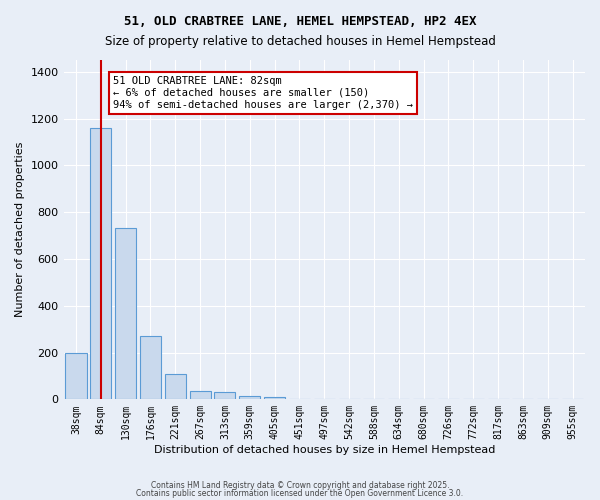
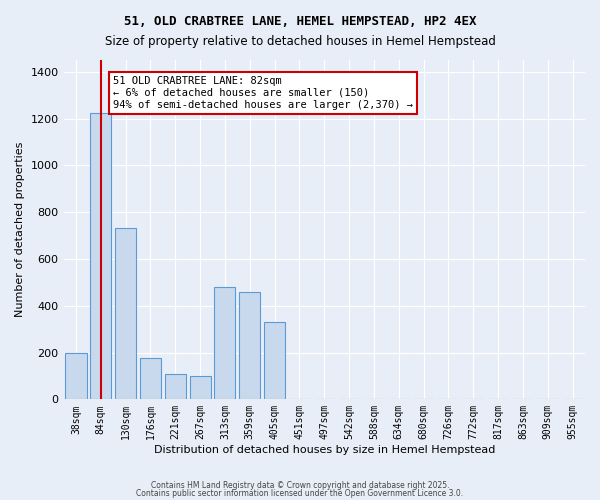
84sqm: 1160 -> 1225
176sqm: 270 -> 175
267sqm: 35 -> 100
313sqm: 30 -> 480
359sqm: 15 -> 460
405sqm: 10 -> 330
